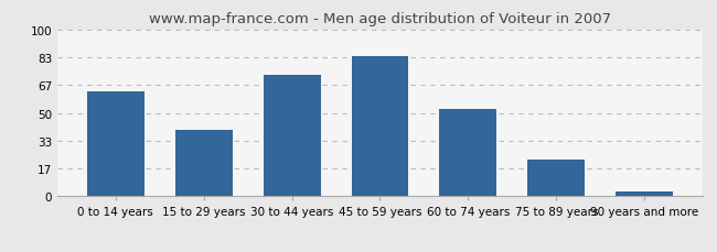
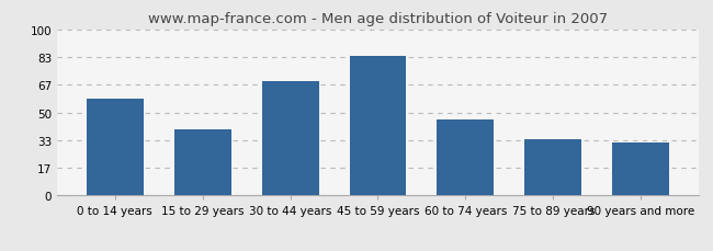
0 to 14 years: 63 -> 58
30 to 44 years: 73 -> 69
60 to 74 years: 52 -> 46
75 to 89 years: 22 -> 34
90 years and more: 3 -> 32
